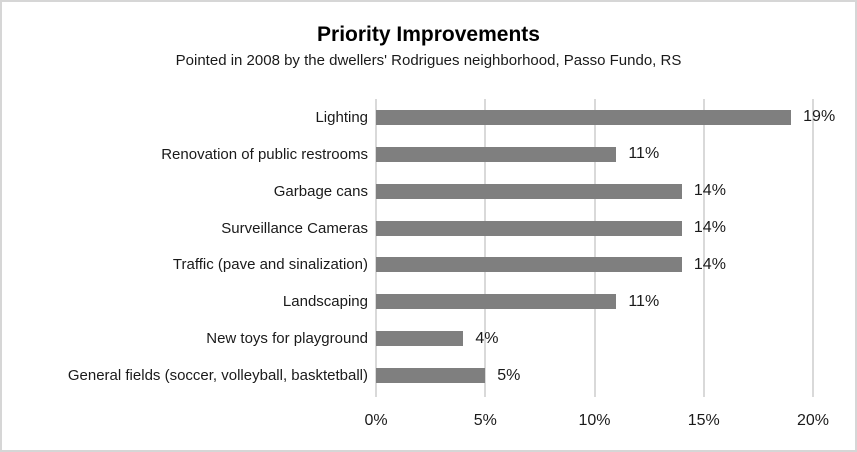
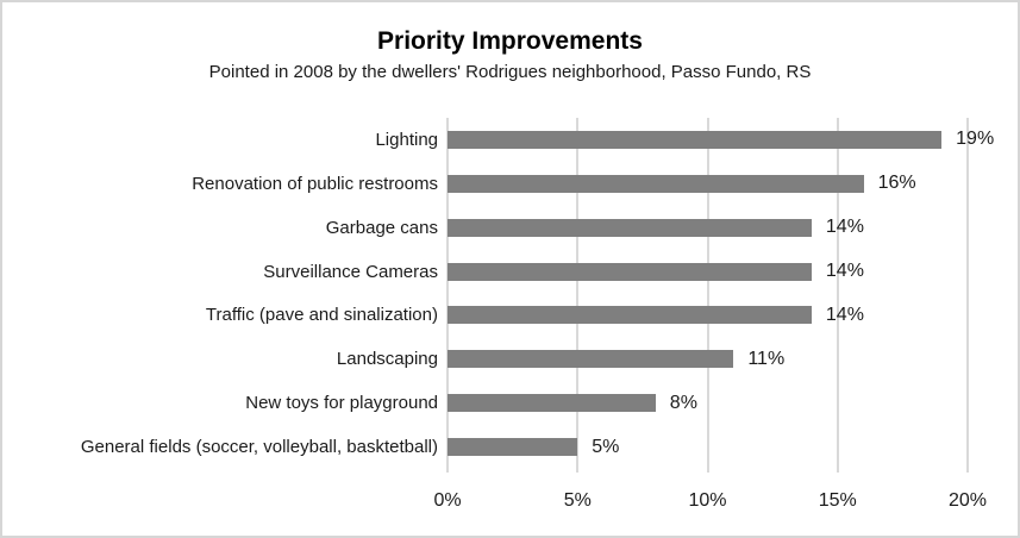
Renovation of public restrooms: 11% -> 16%
New toys for playground: 4% -> 8%
